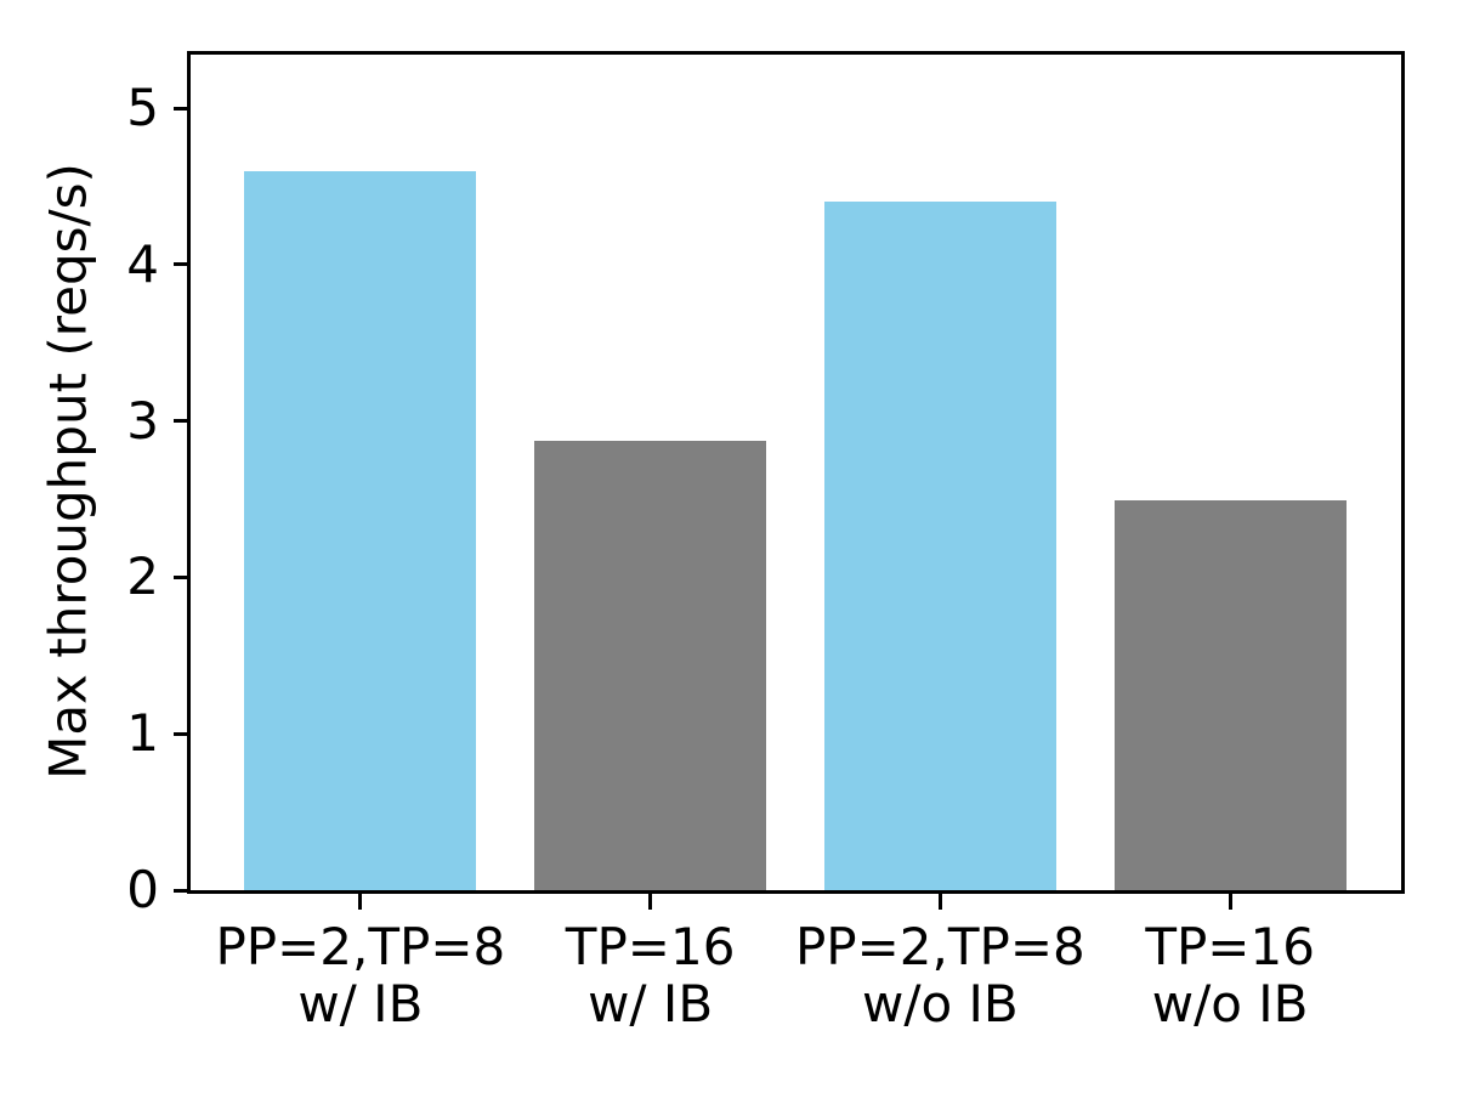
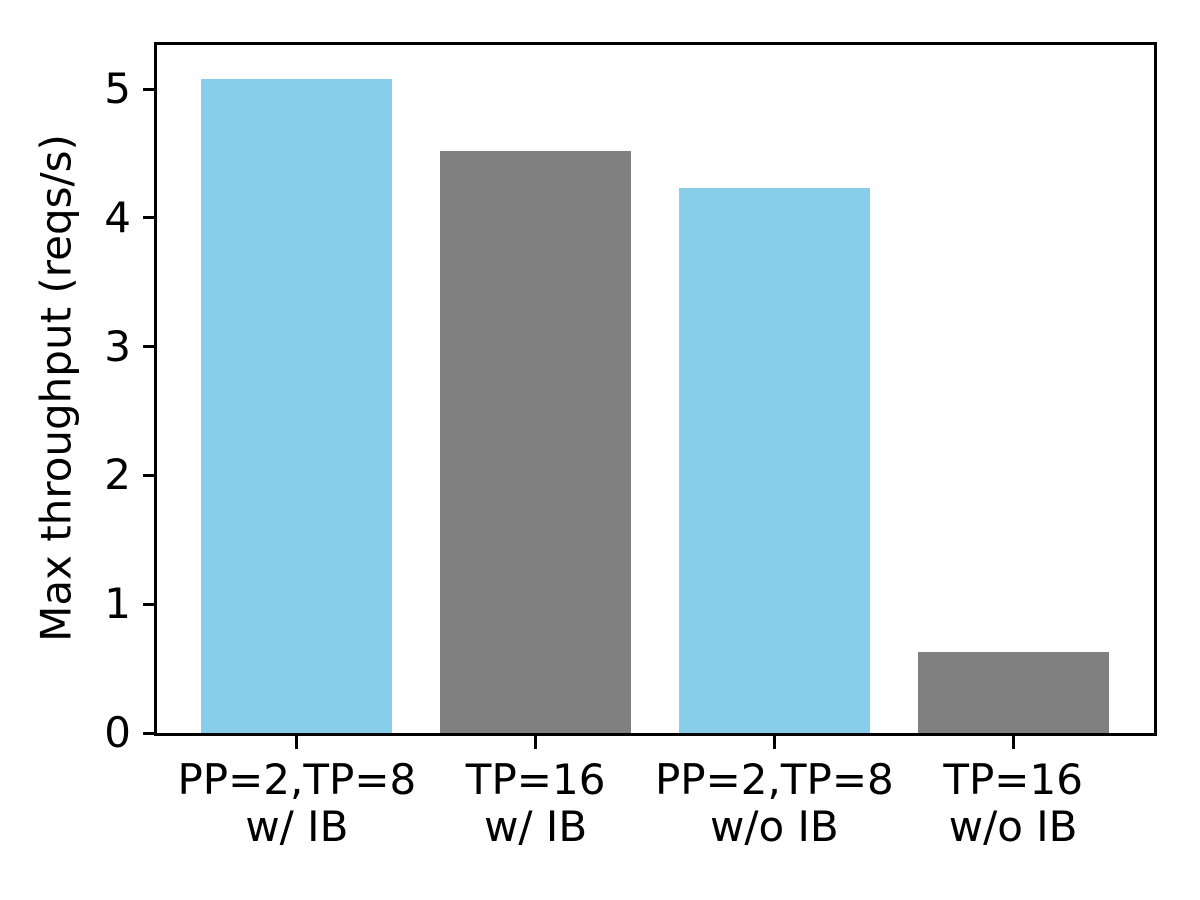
PP=2,TP=8 w/ IB: 4.60 -> 5.08
TP=16 w/ IB: 2.87 -> 4.52
PP=2,TP=8 w/o IB: 4.40 -> 4.23
TP=16 w/o IB: 2.49 -> 0.63
